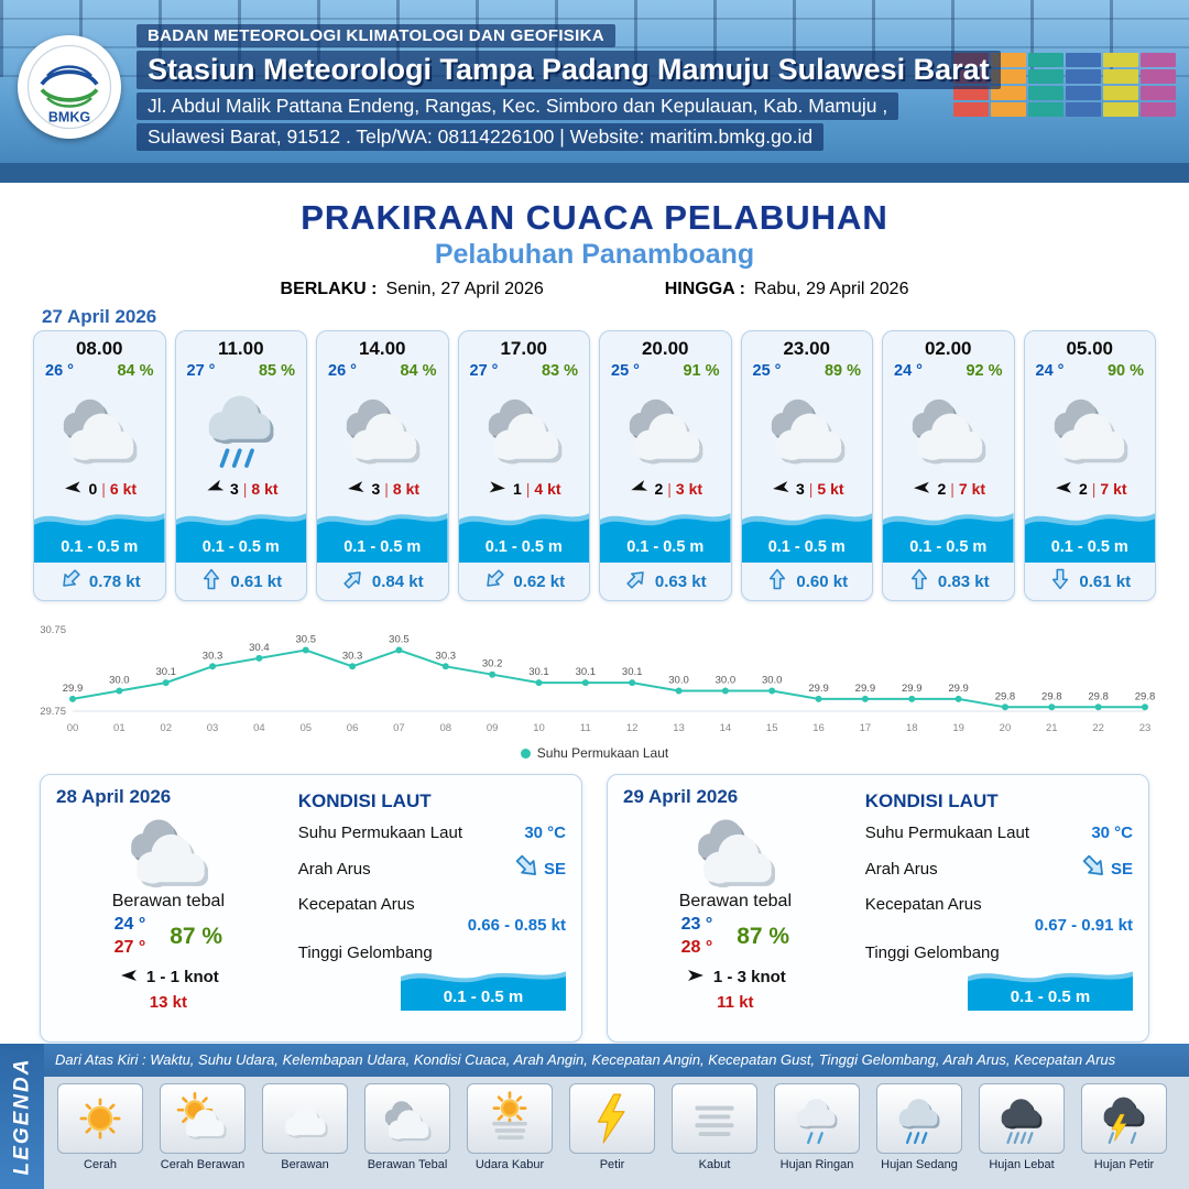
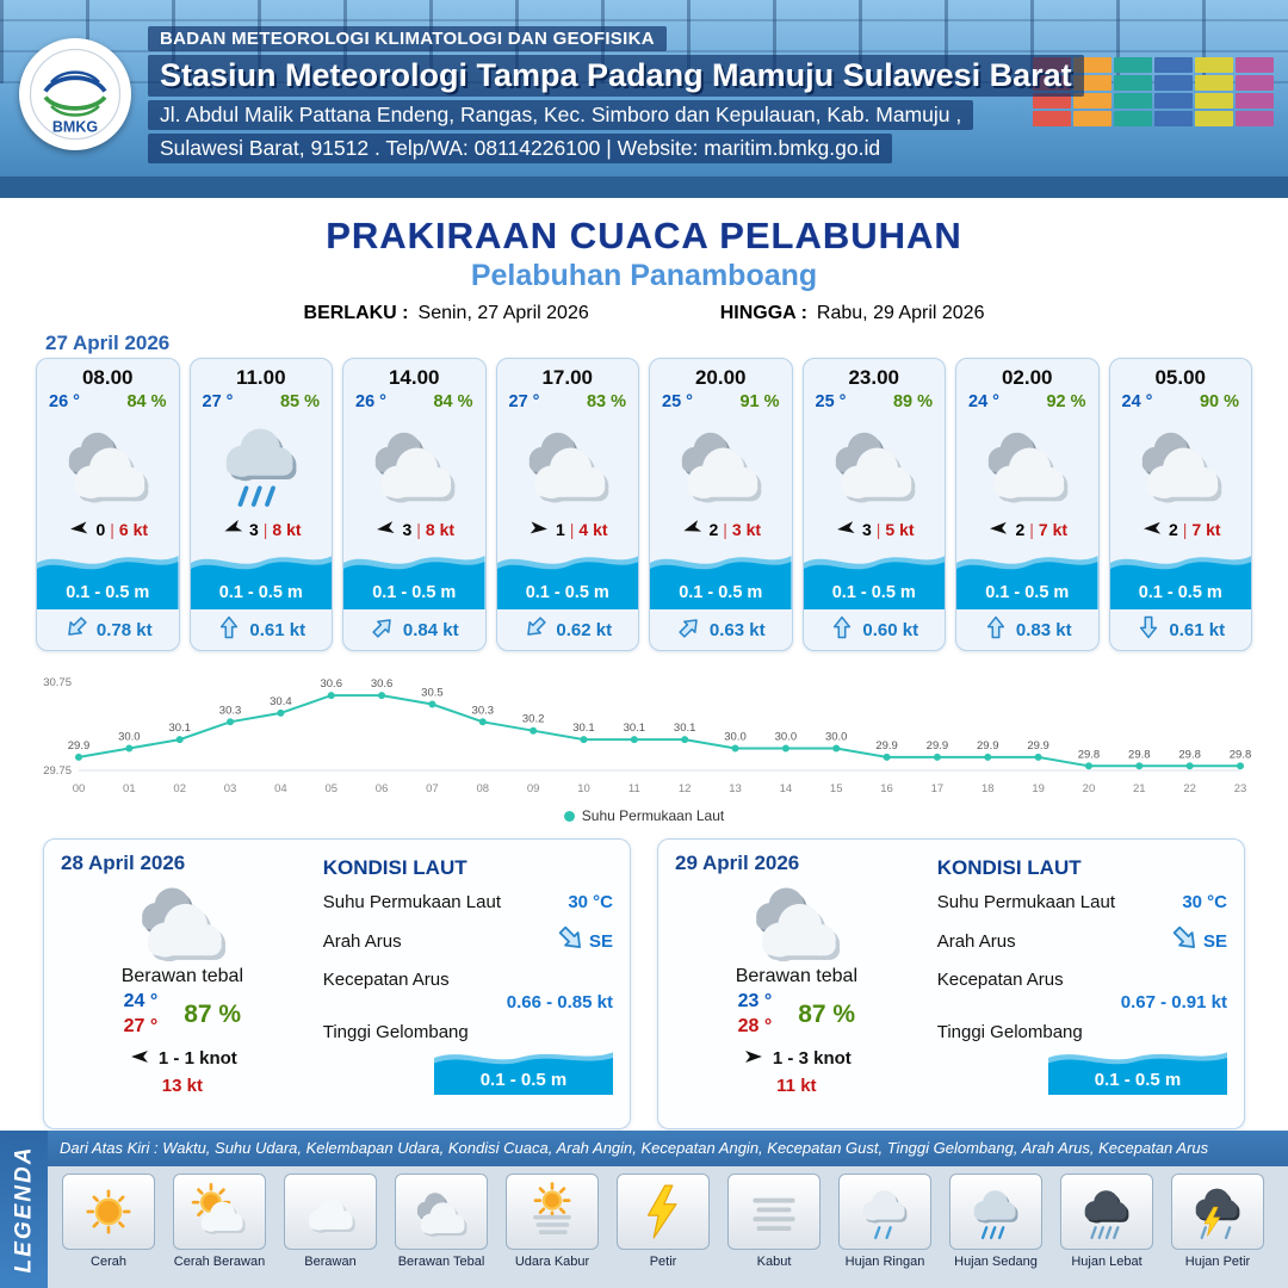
05: 30.5 -> 30.6
06: 30.3 -> 30.6
